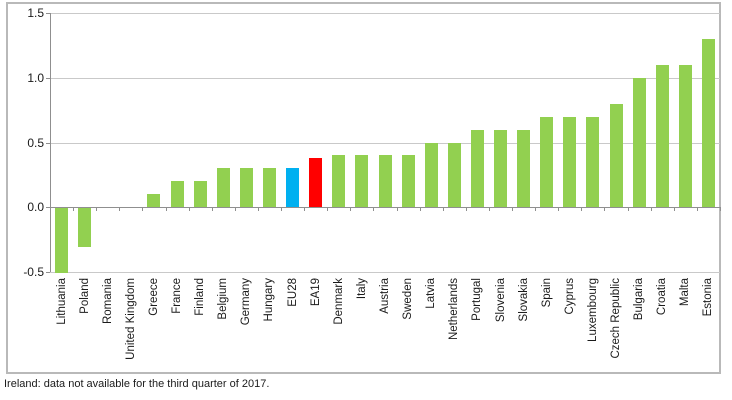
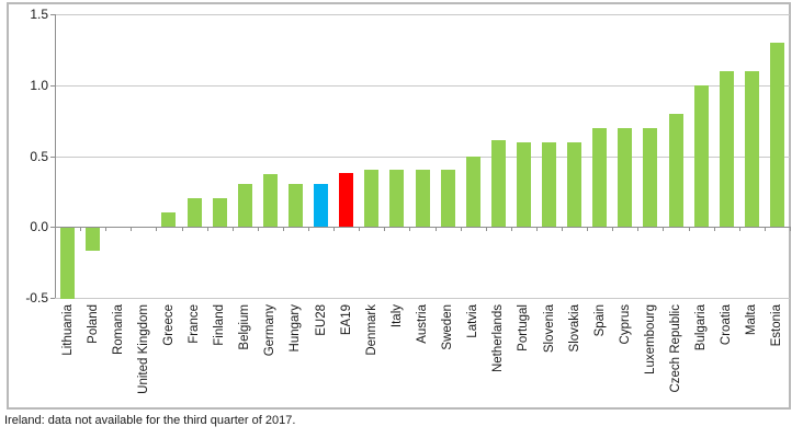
Poland: -0.30 -> -0.16
Germany: 0.30 -> 0.37
Netherlands: 0.50 -> 0.61
